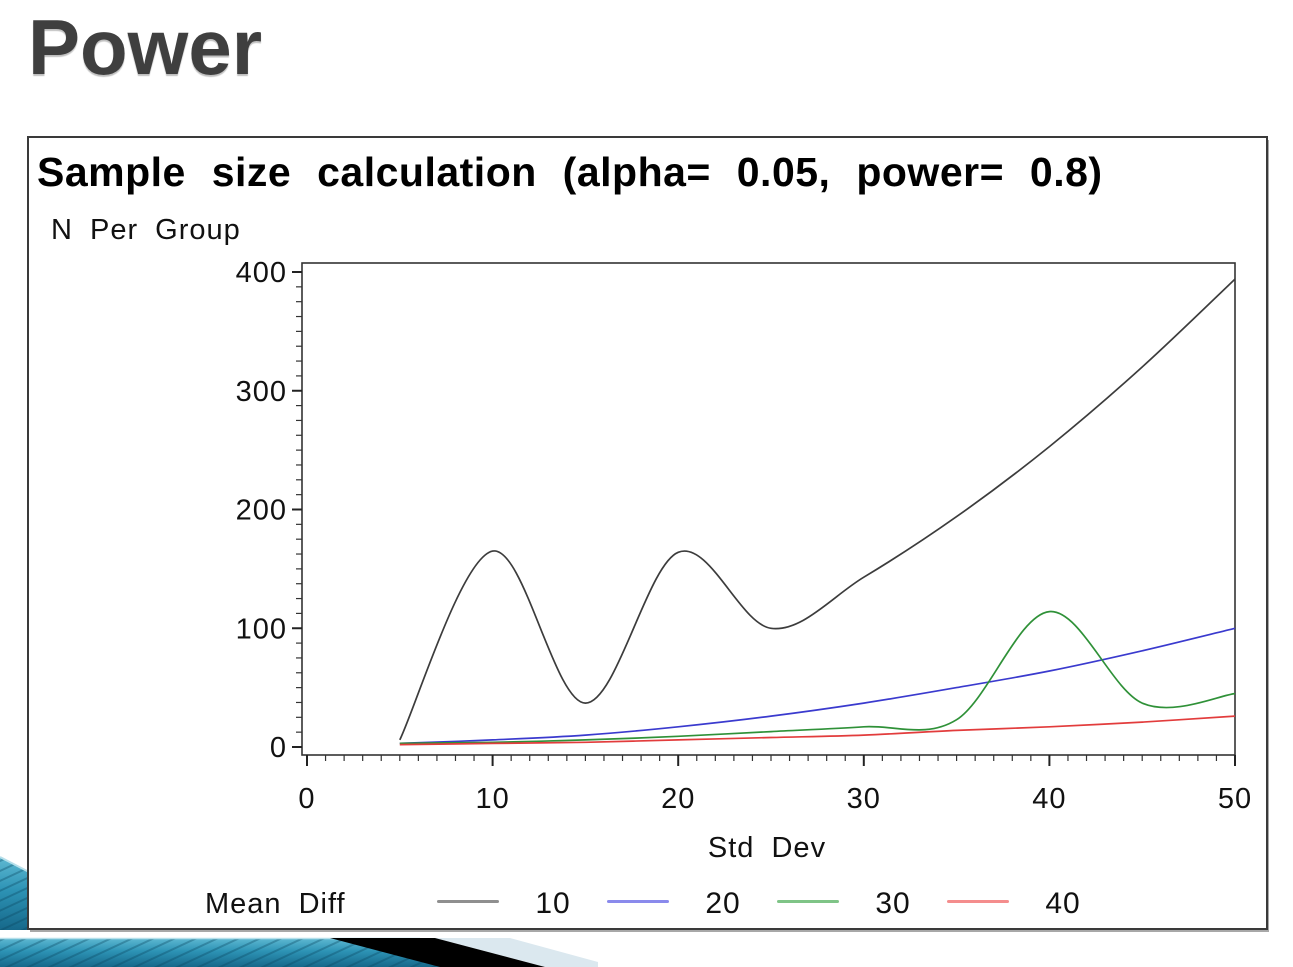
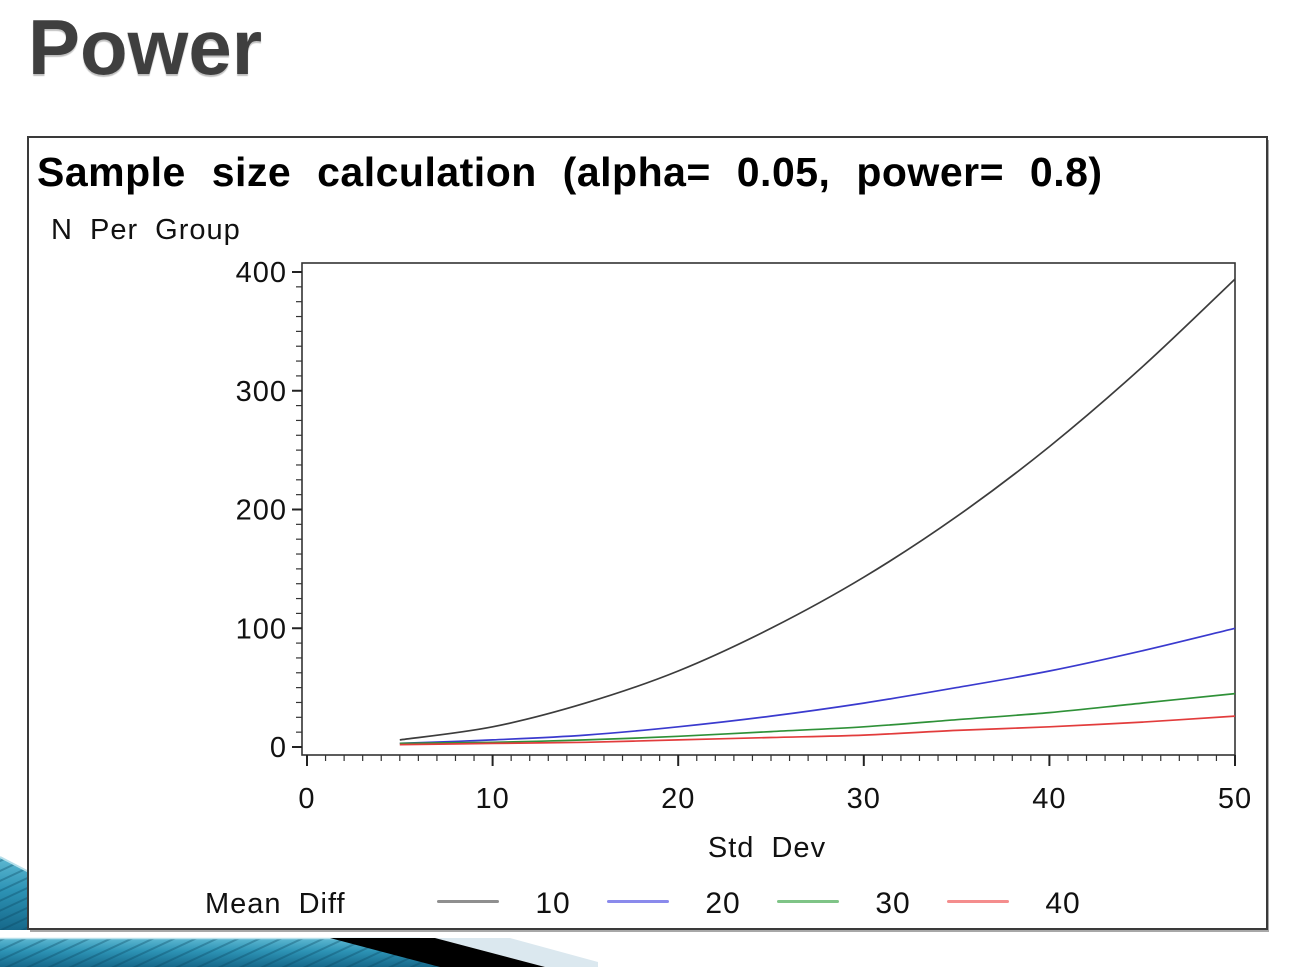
10/10: 165 -> 17
10/20: 164 -> 64
30/40: 114 -> 29
